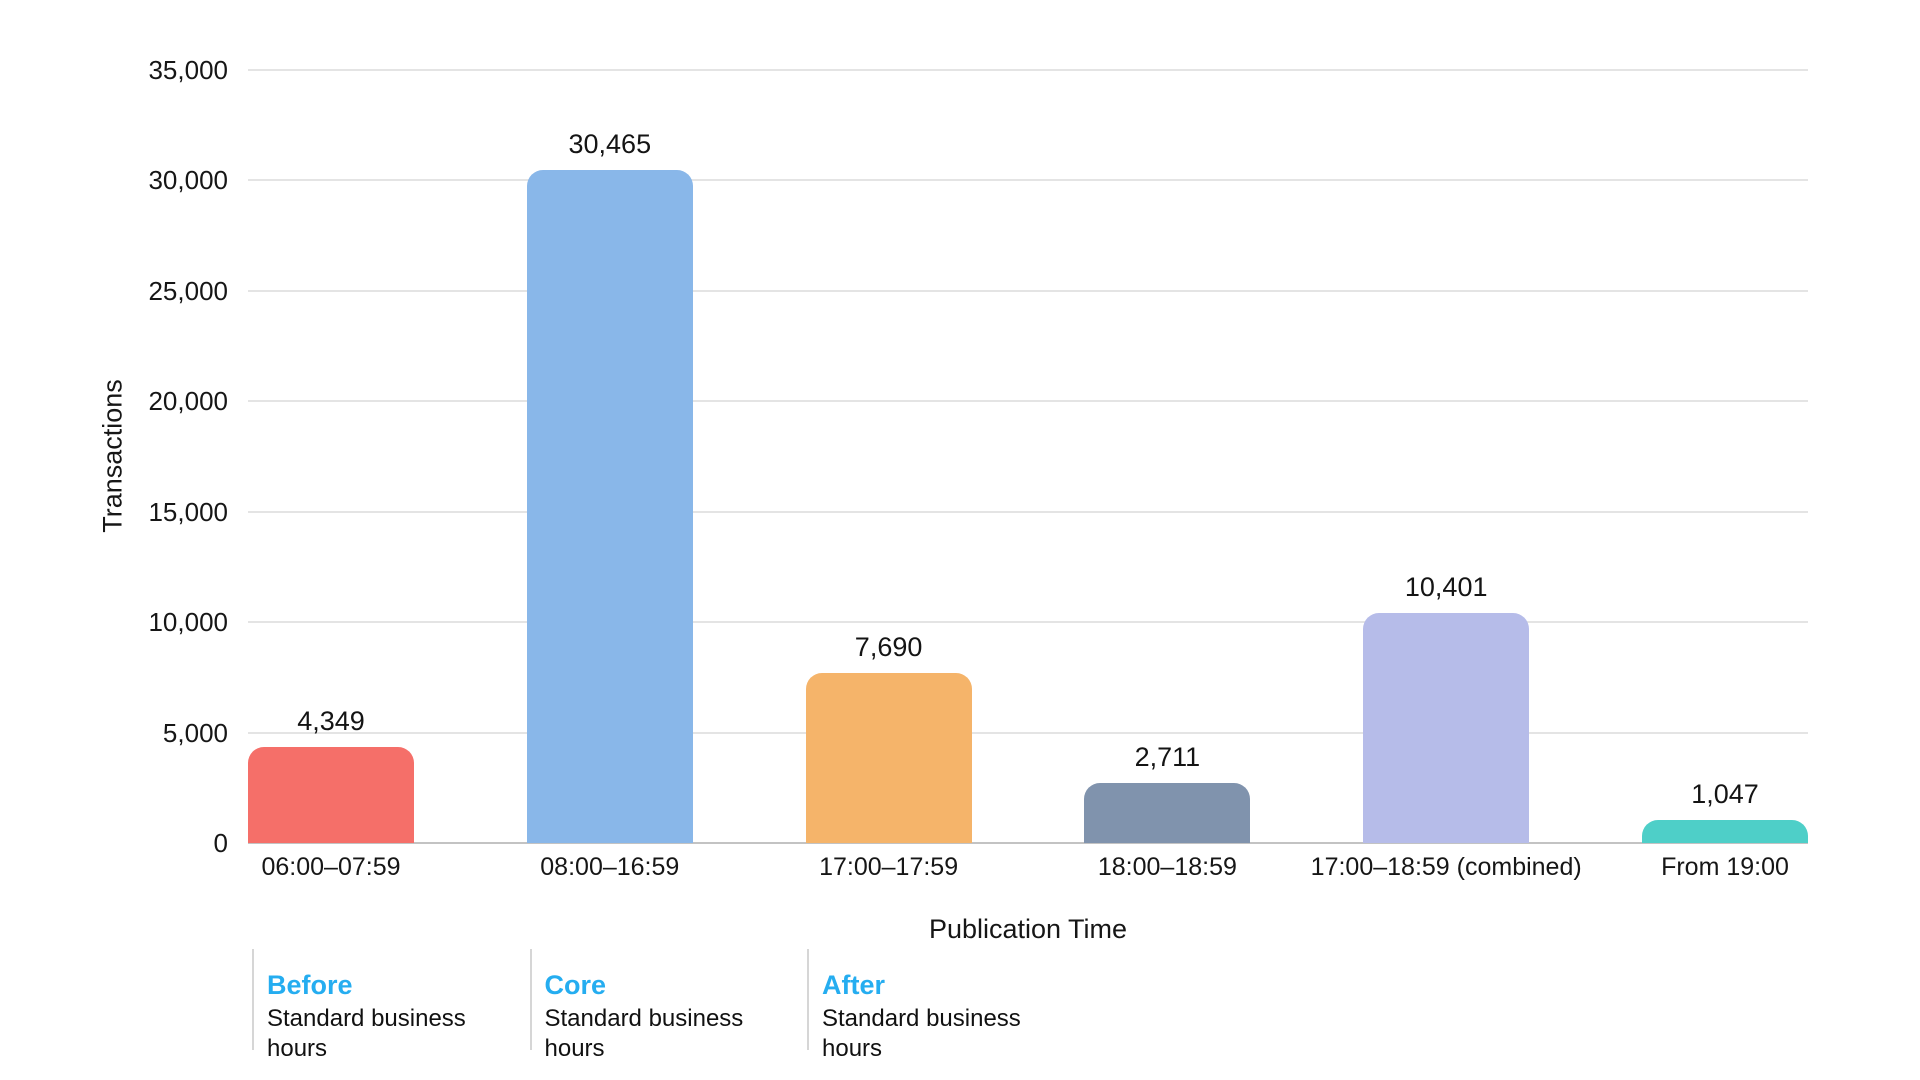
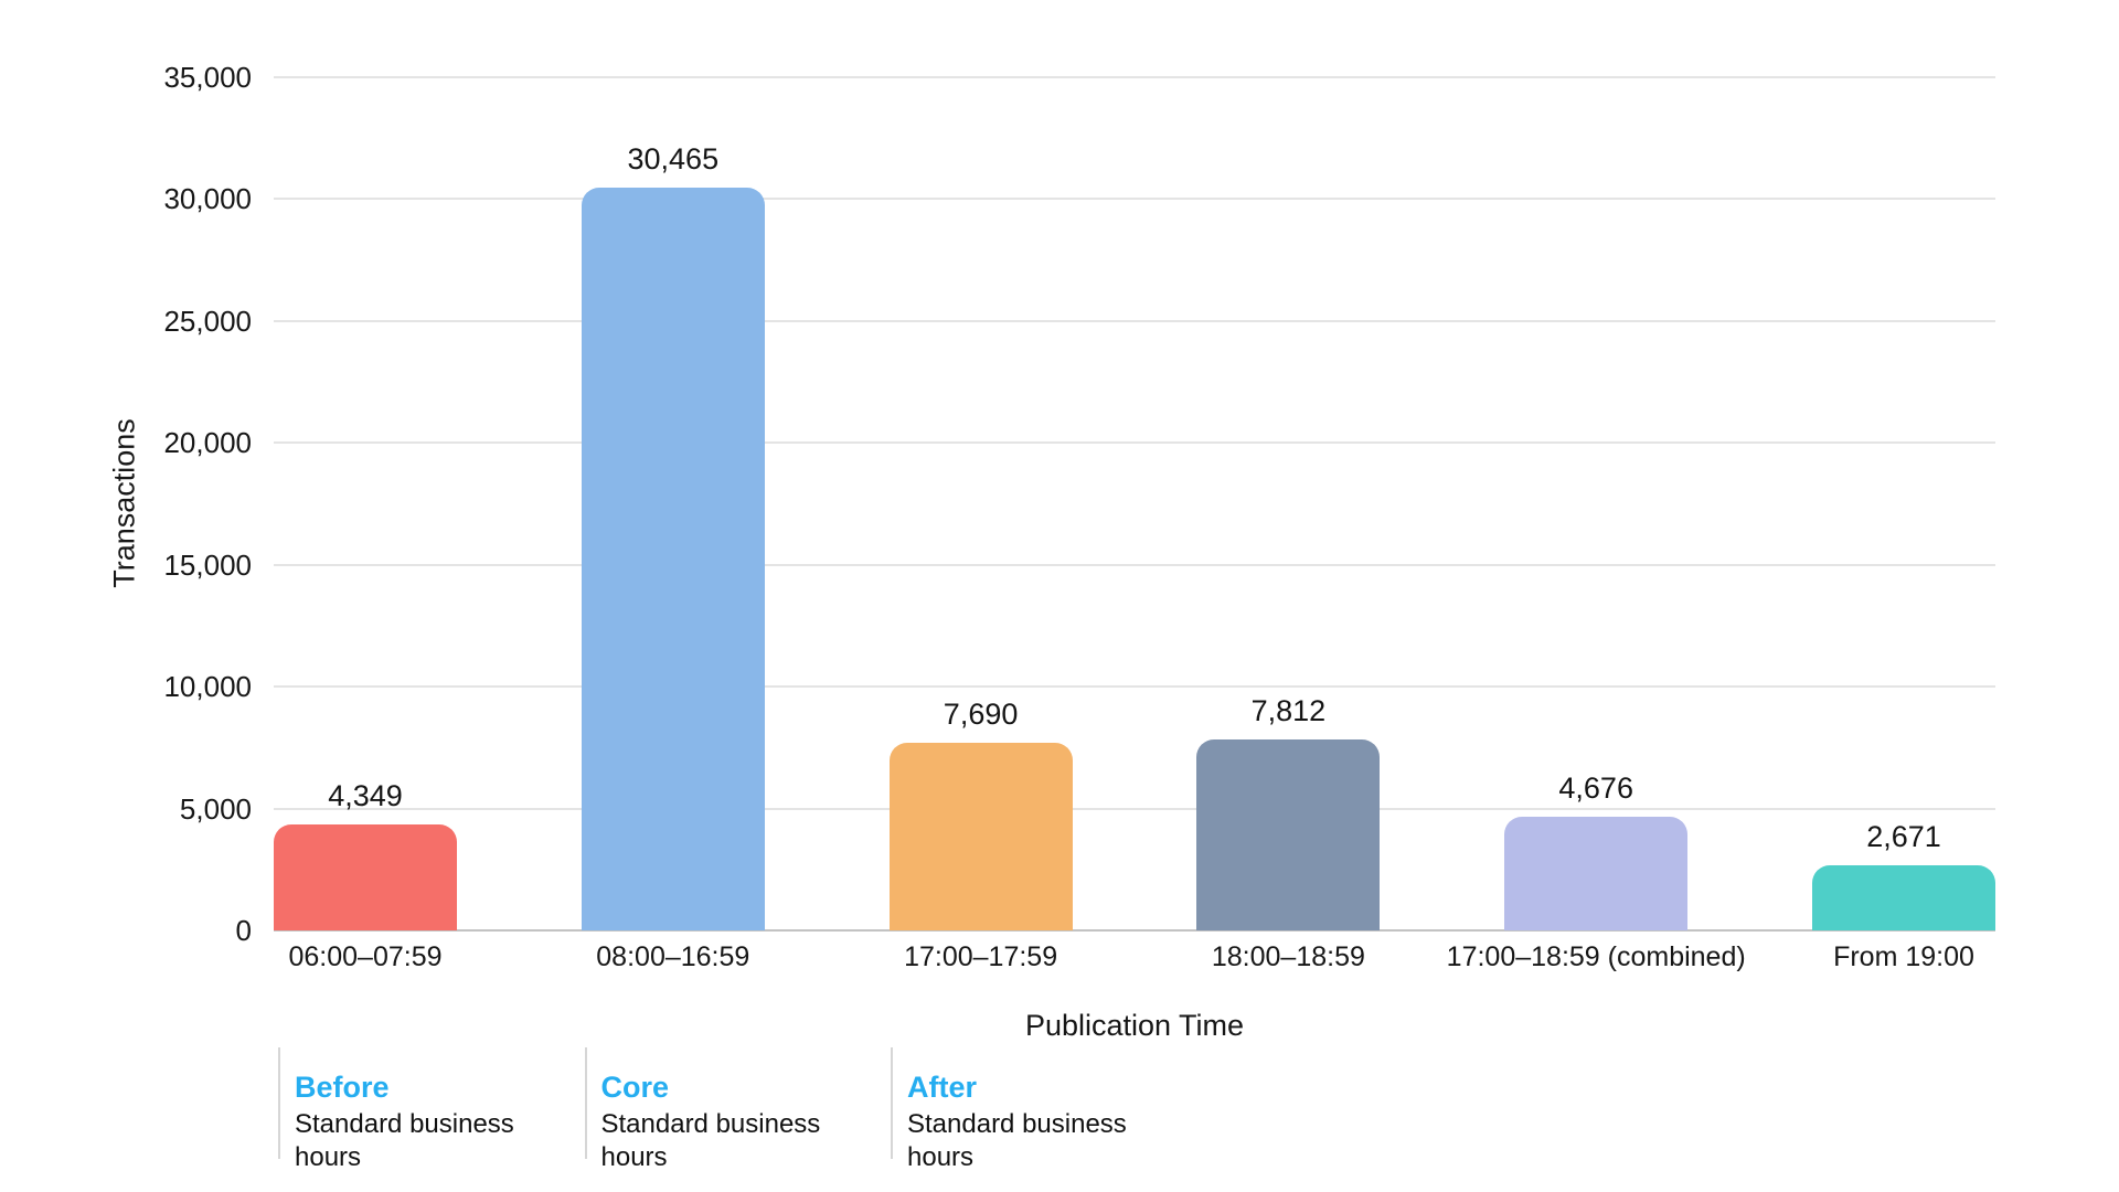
18:00–18:59: 2,711 -> 7,812
17:00–18:59 (combined): 10,401 -> 4,676
From 19:00: 1,047 -> 2,671
